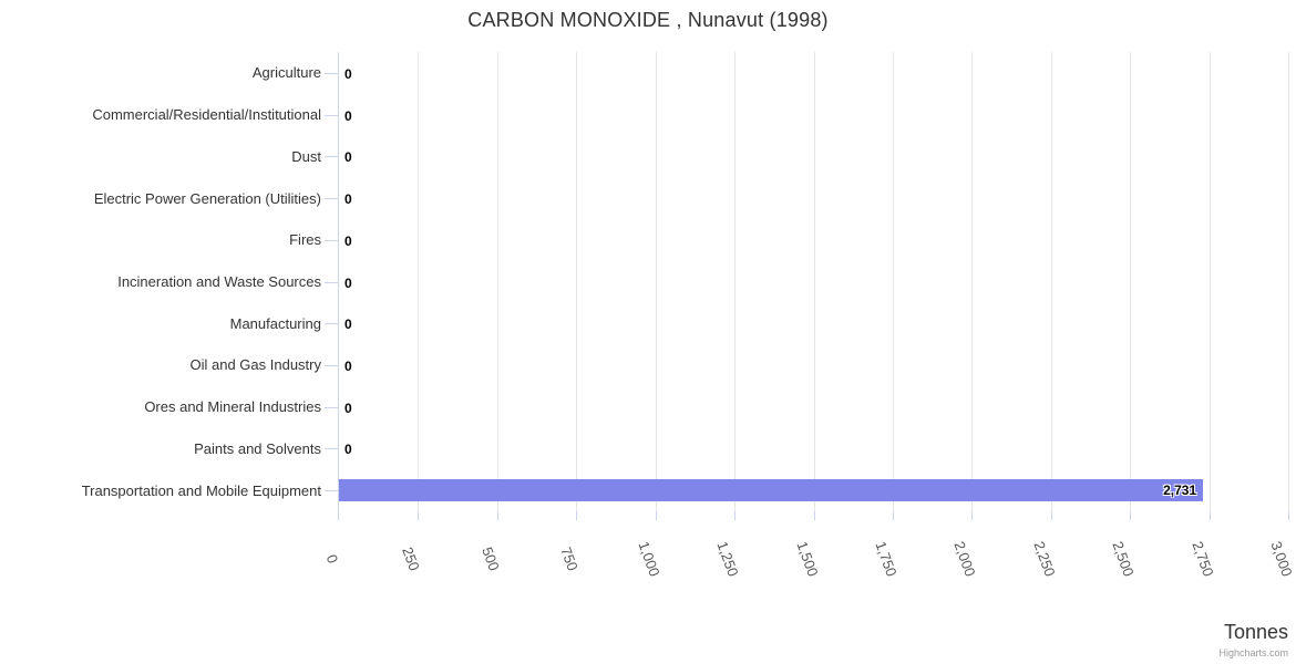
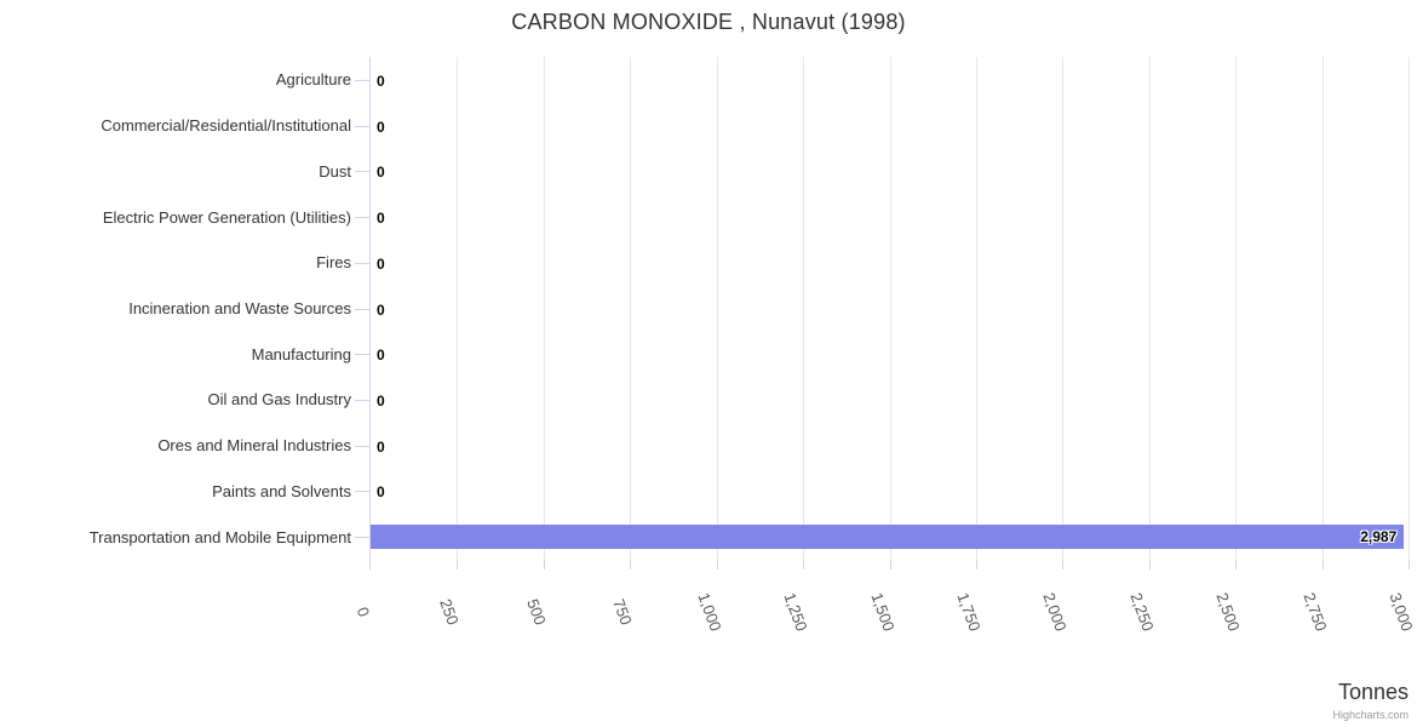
Transportation and Mobile Equipment: 2,731 -> 2,987
